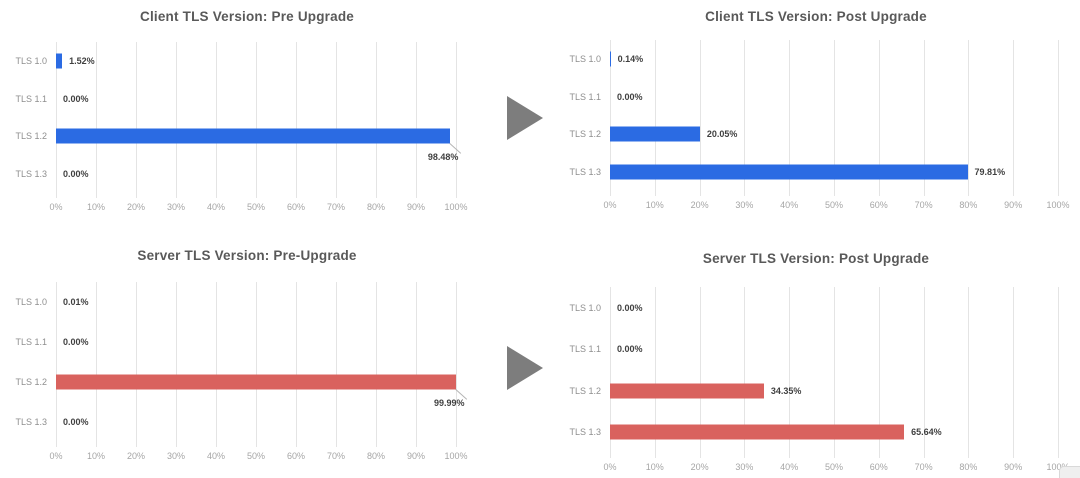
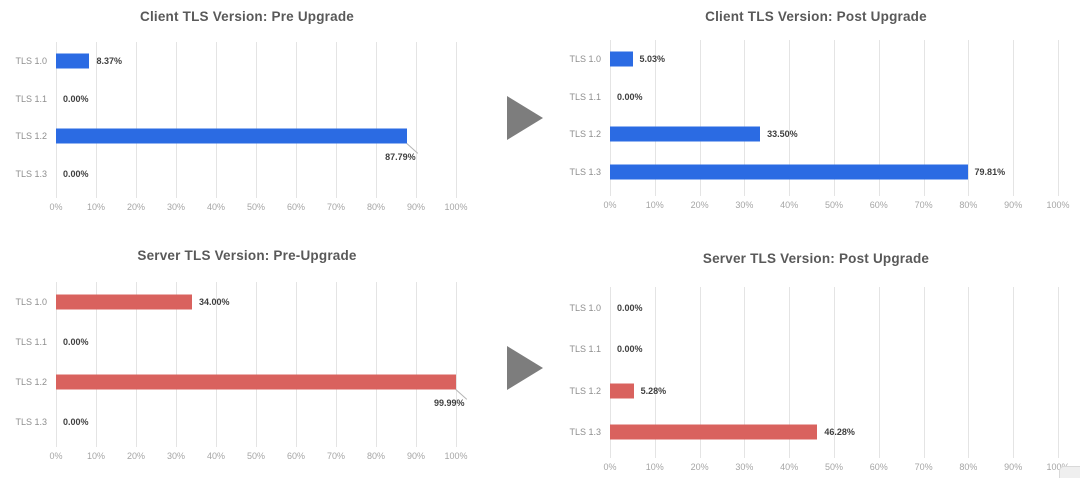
Client TLS Version: Pre Upgrade/TLS 1.0: 1.52% -> 8.37%
Client TLS Version: Pre Upgrade/TLS 1.2: 98.48% -> 87.79%
Client TLS Version: Post Upgrade/TLS 1.0: 0.14% -> 5.03%
Client TLS Version: Post Upgrade/TLS 1.2: 20.05% -> 33.50%
Server TLS Version: Pre-Upgrade/TLS 1.0: 0.01% -> 34.00%
Server TLS Version: Post Upgrade/TLS 1.2: 34.35% -> 5.28%
Server TLS Version: Post Upgrade/TLS 1.3: 65.64% -> 46.28%
